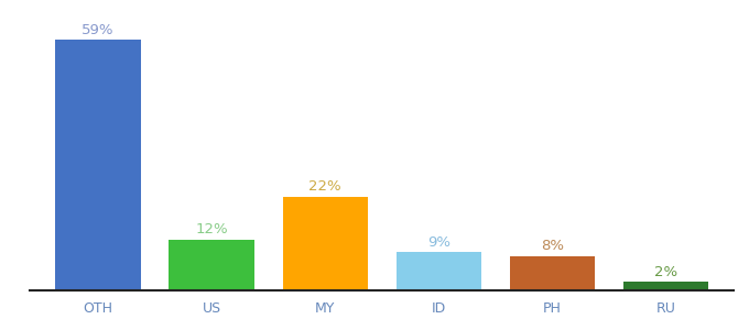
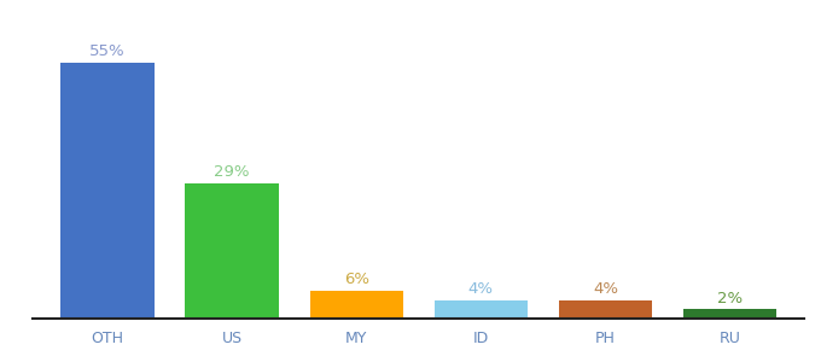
OTH: 59% -> 55%
US: 12% -> 29%
MY: 22% -> 6%
ID: 9% -> 4%
PH: 8% -> 4%
